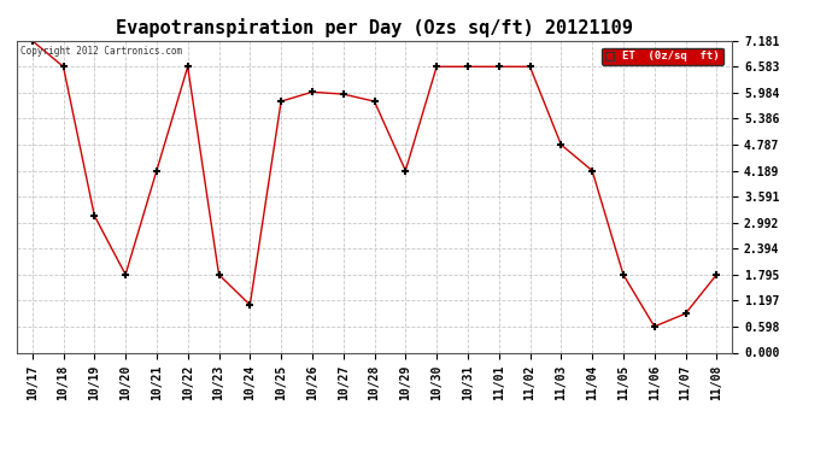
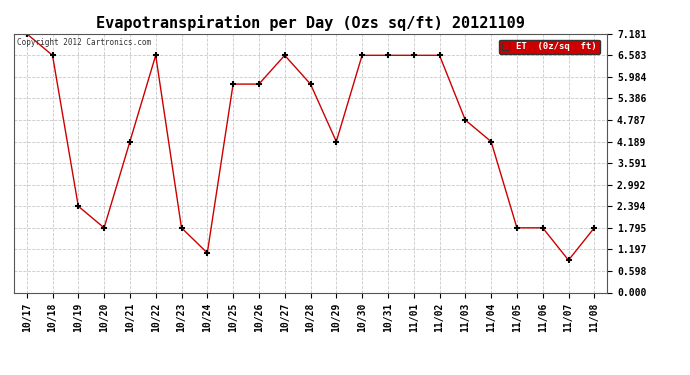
10/19: 3.15 -> 2.39
10/26: 6.00 -> 5.78
10/27: 5.95 -> 6.58
11/06: 0.60 -> 1.79
